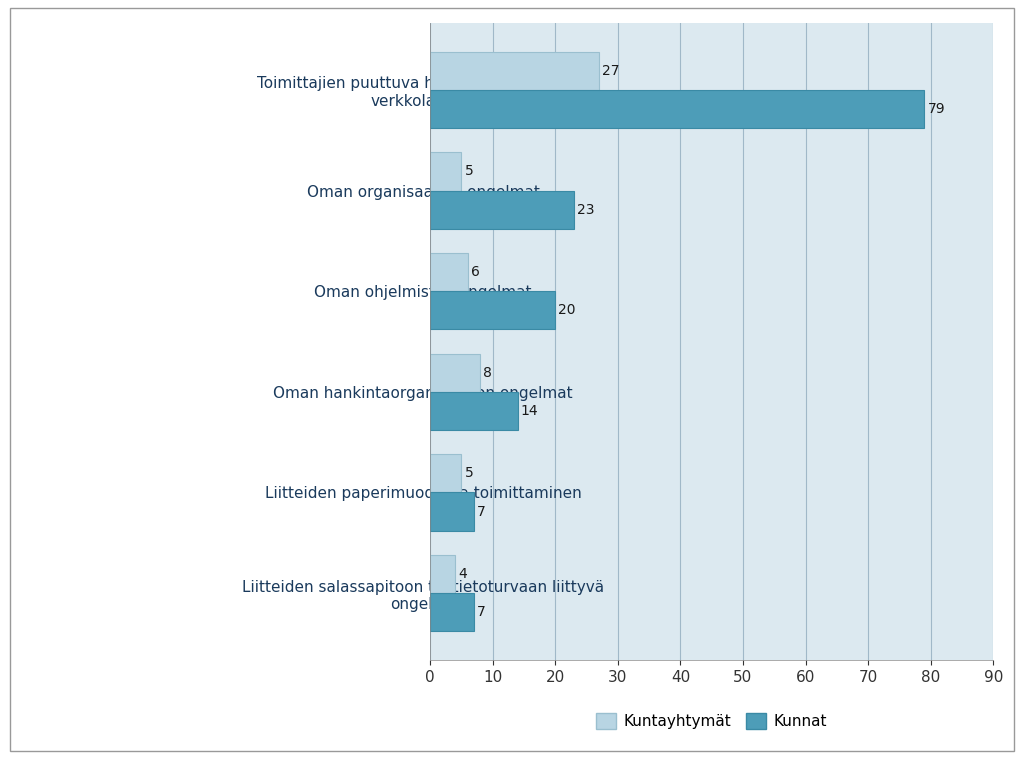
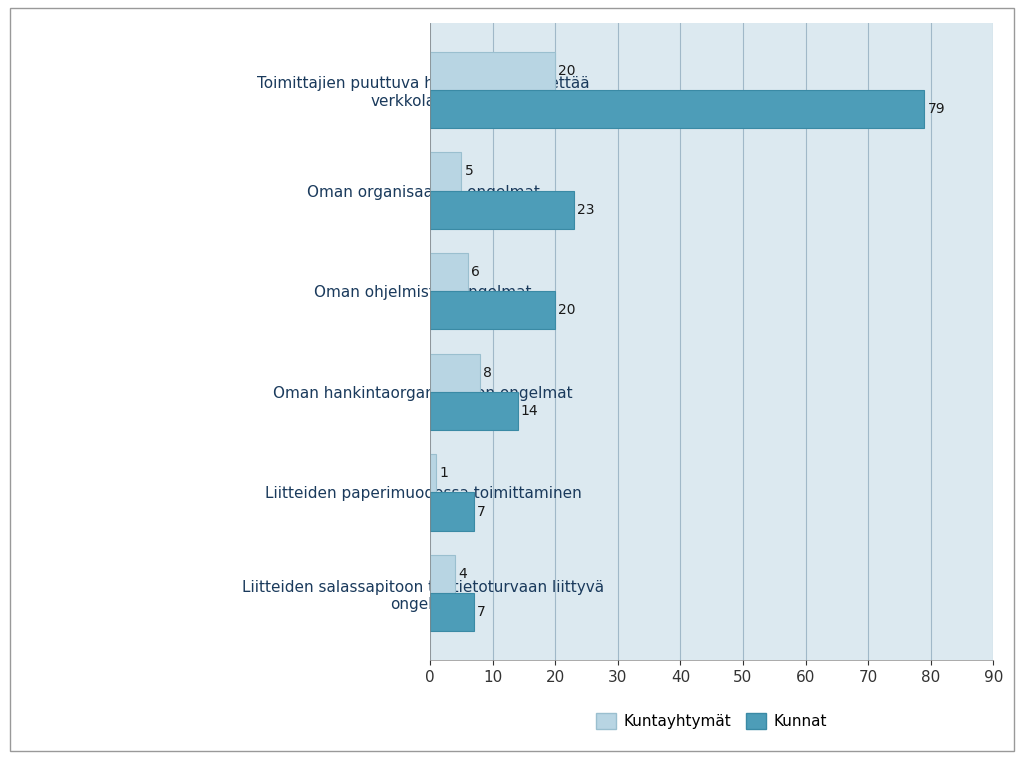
Kuntayhtymät/Toimittajien puuttuva halu tai kyky lähettää verkkolaskuja: 27 -> 20
Kuntayhtymät/Liitteiden paperimuodossa toimittaminen: 5 -> 1
